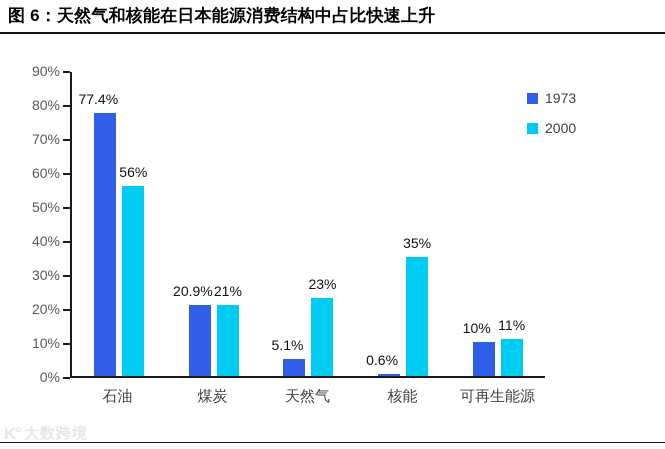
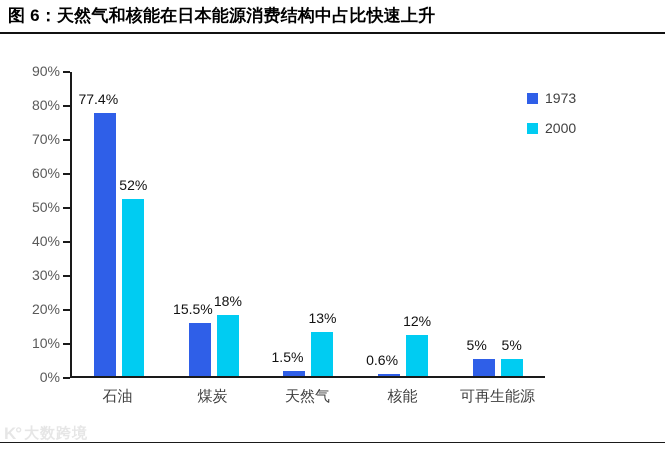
2000/石油: 56% -> 52%
1973/煤炭: 20.9% -> 15.5%
2000/煤炭: 21% -> 18%
1973/天然气: 5.1% -> 1.5%
2000/天然气: 23% -> 13%
2000/核能: 35% -> 12%
1973/可再生能源: 10% -> 5%
2000/可再生能源: 11% -> 5%
